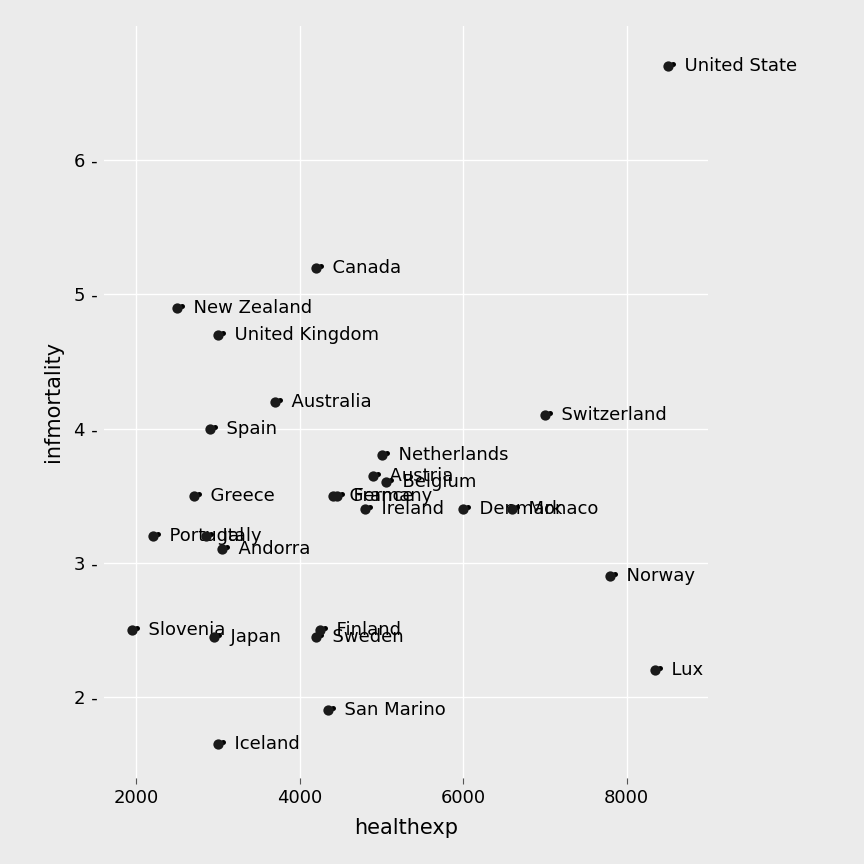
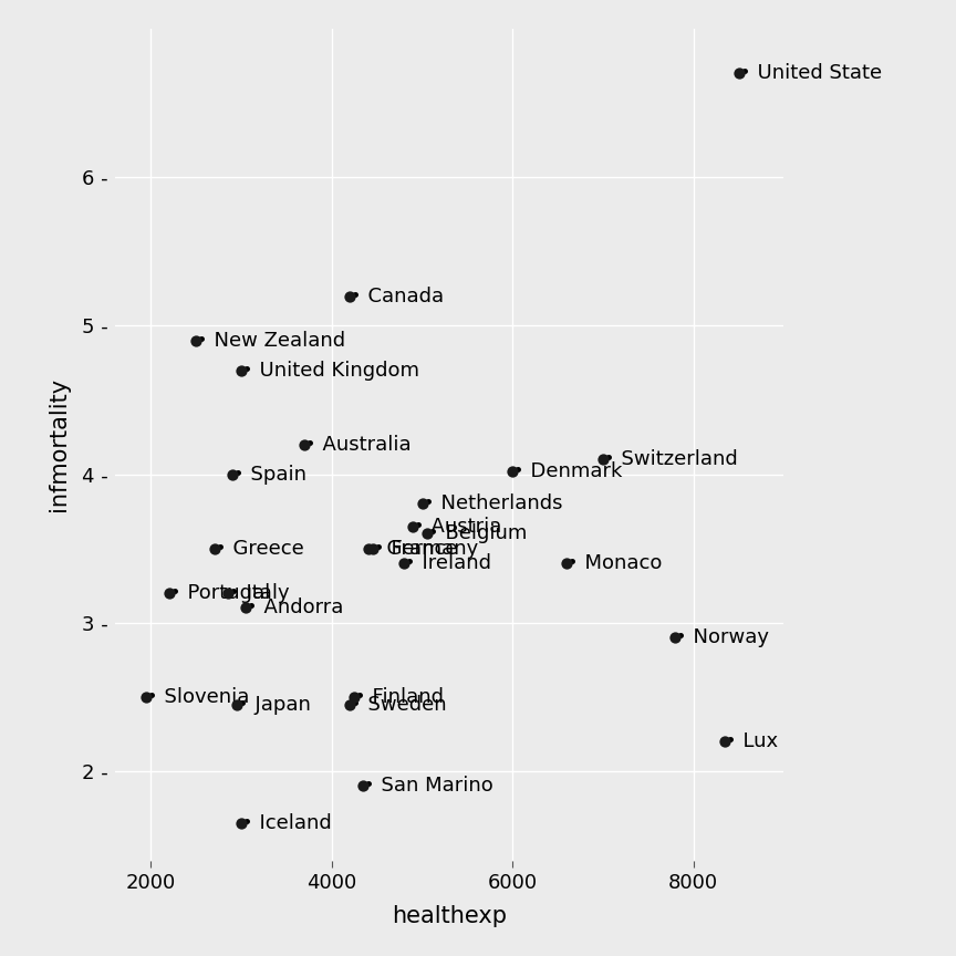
6000: 3.40 - -> 4.02 -
